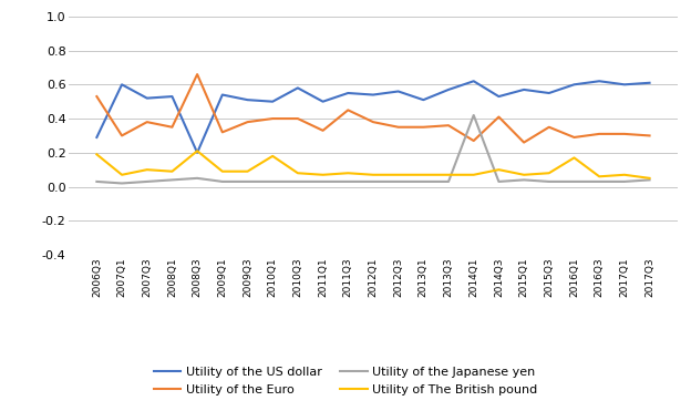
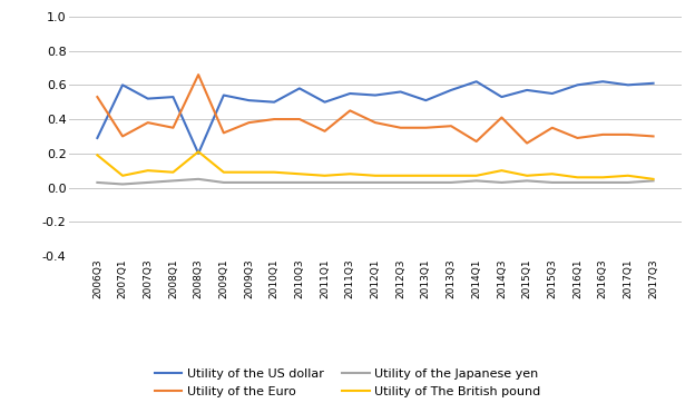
Utility of The British pound/2010Q1: 0.18 -> 0.09
Utility of the Japanese yen/2014Q1: 0.42 -> 0.04
Utility of The British pound/2016Q1: 0.17 -> 0.06
